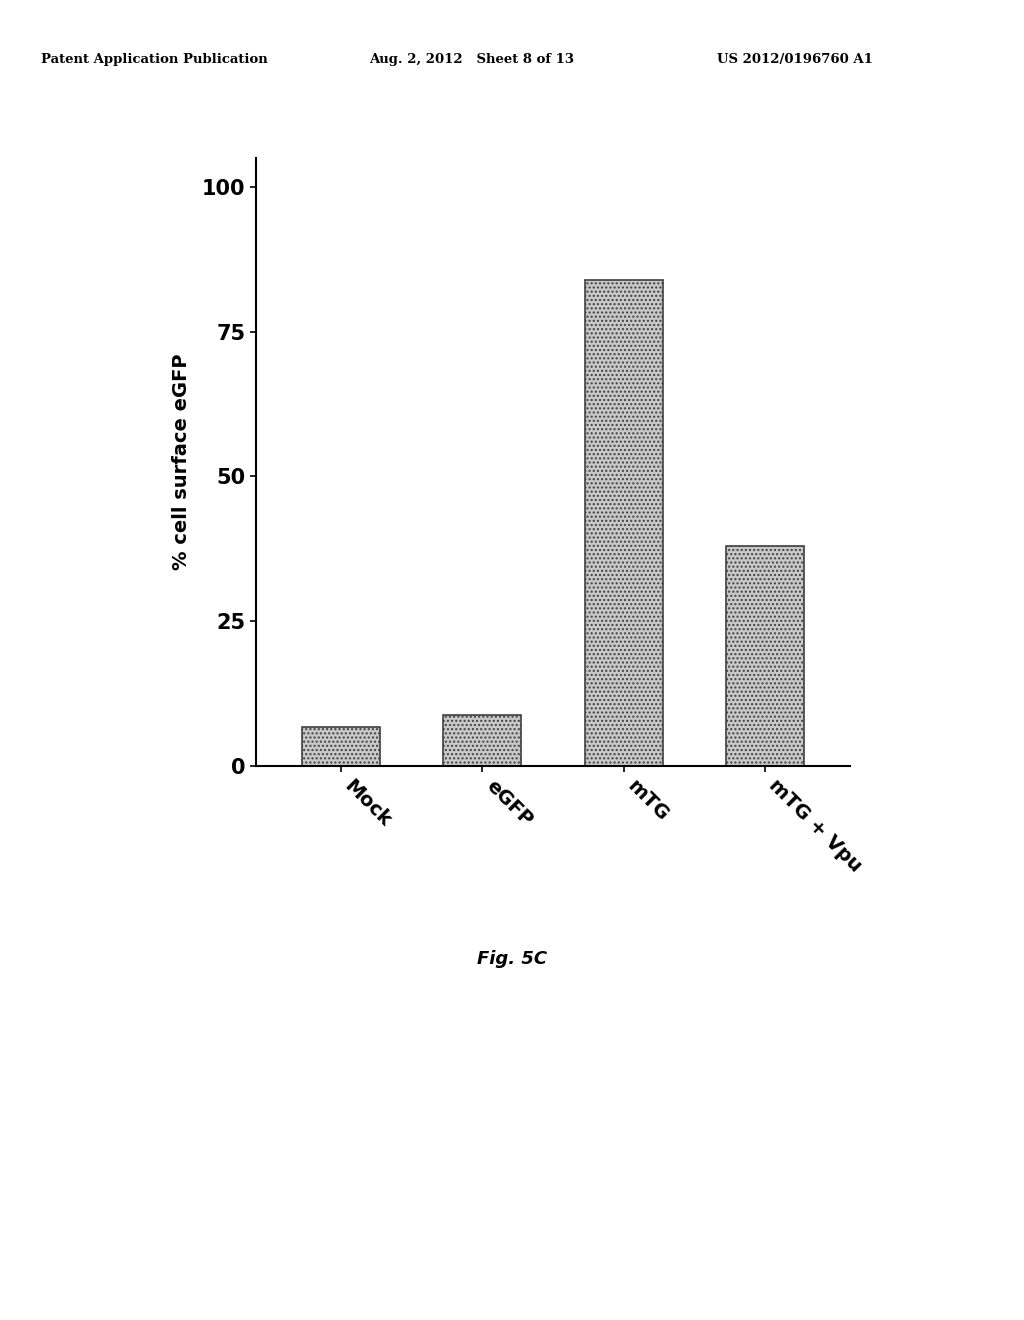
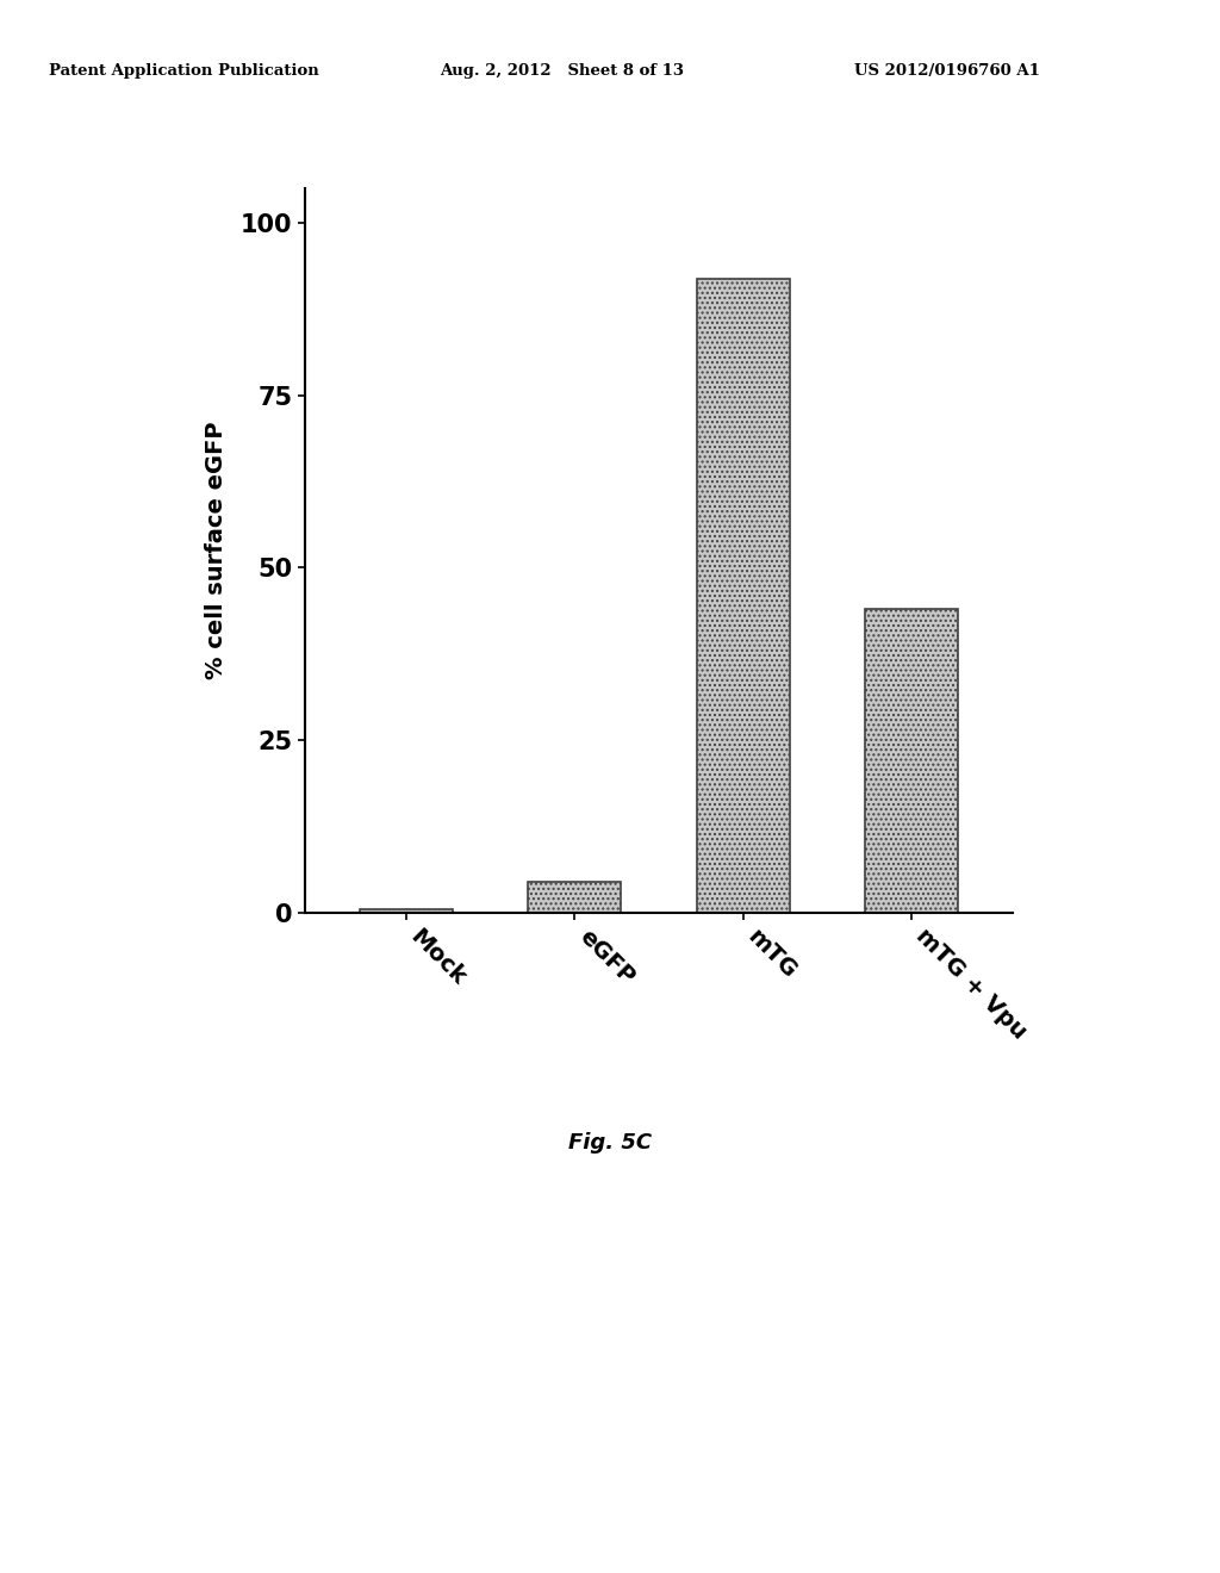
Mock: 6.6 -> 0.5
eGFP: 8.8 -> 4.5
mTG: 84.0 -> 92.0
mTG + Vpu: 38.0 -> 44.0
